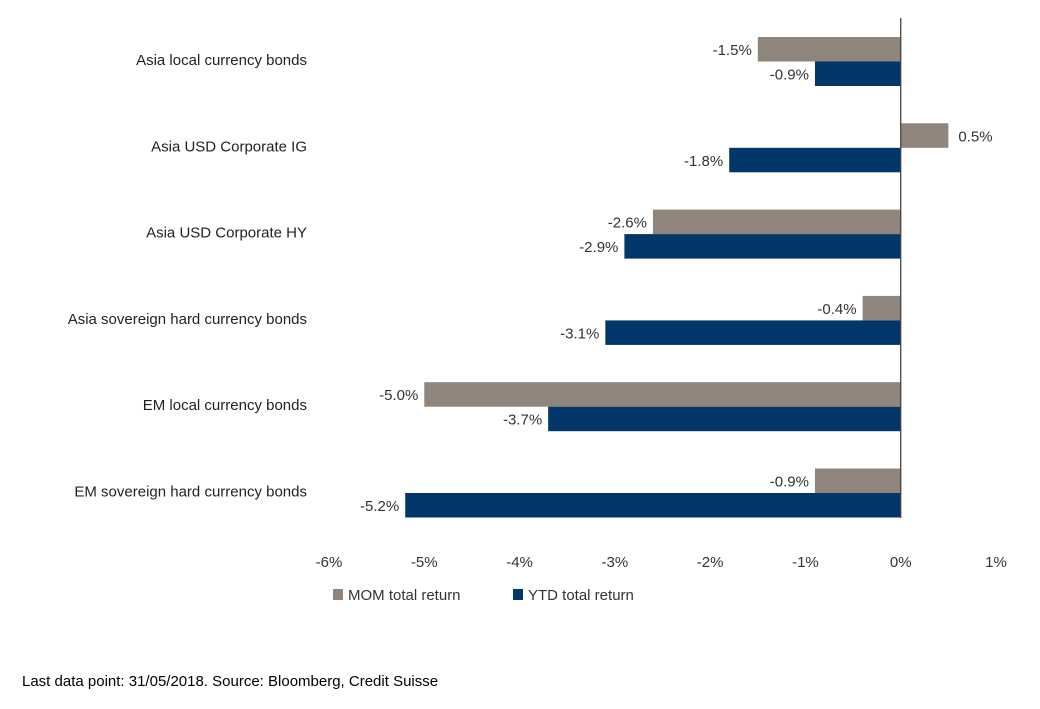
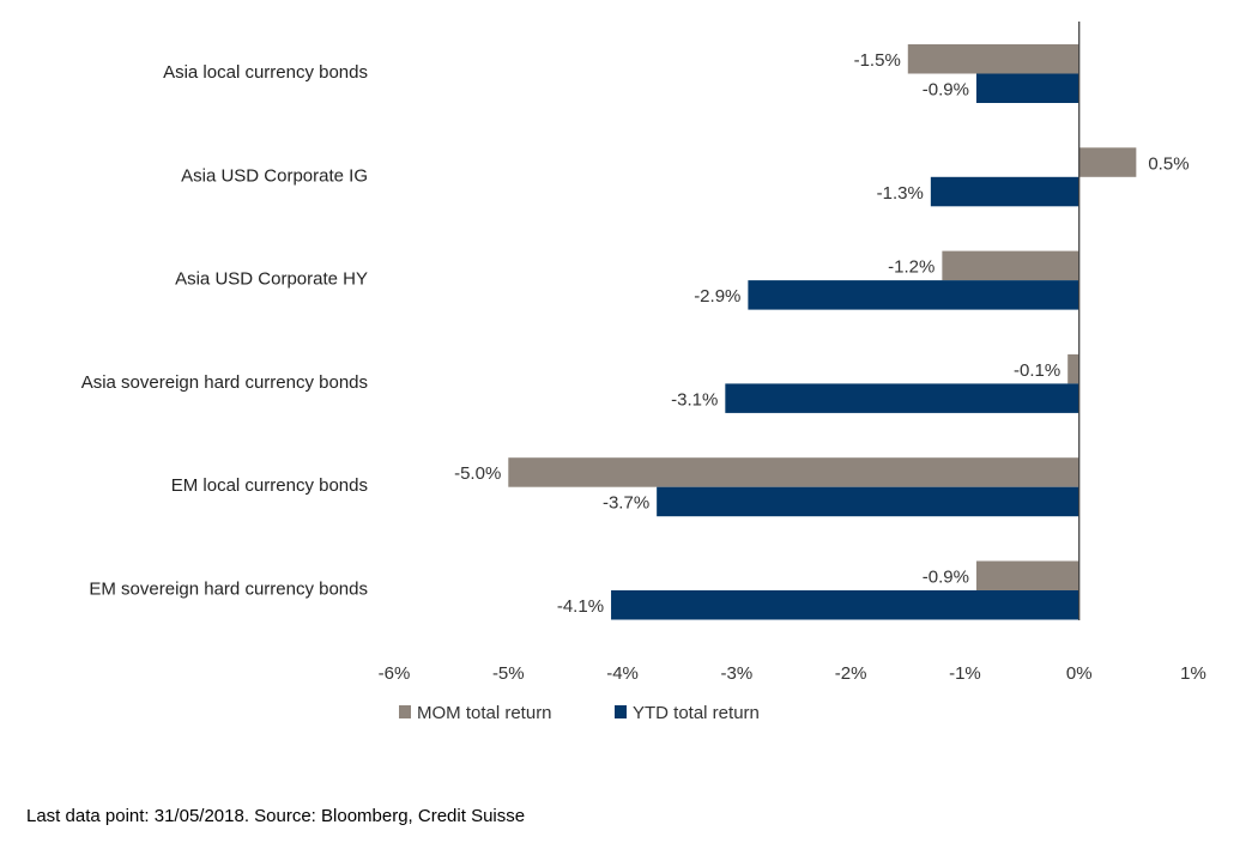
YTD total return/Asia USD Corporate IG: -1.8% -> -1.3%
MOM total return/Asia USD Corporate HY: -2.6% -> -1.2%
MOM total return/Asia sovereign hard currency bonds: -0.4% -> -0.1%
YTD total return/EM sovereign hard currency bonds: -5.2% -> -4.1%
